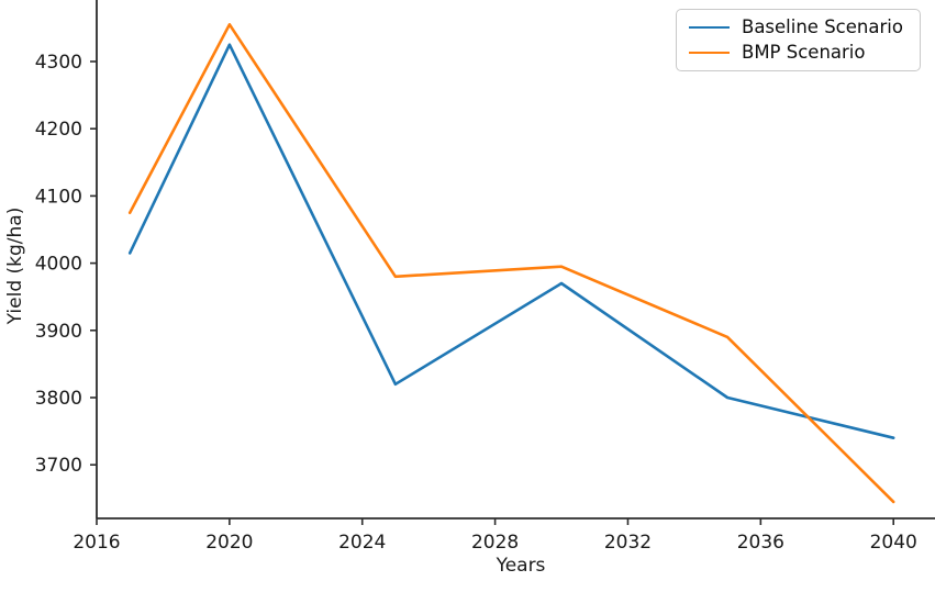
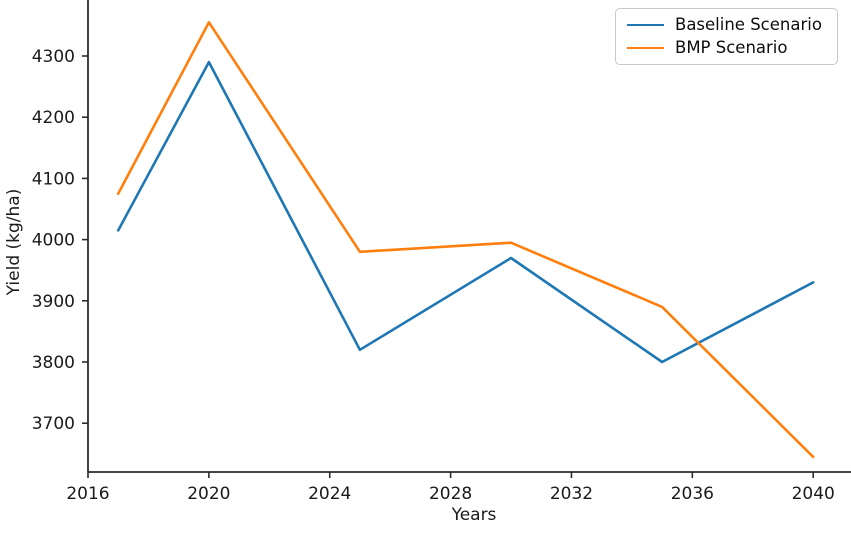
Baseline Scenario/2020: 4320 -> 4290
Baseline Scenario/2040: 3740 -> 3930
